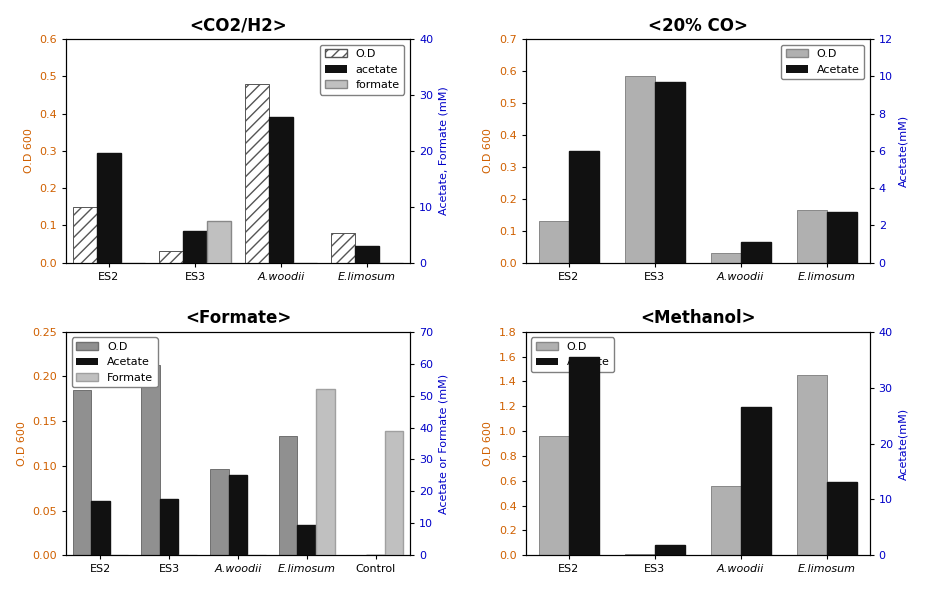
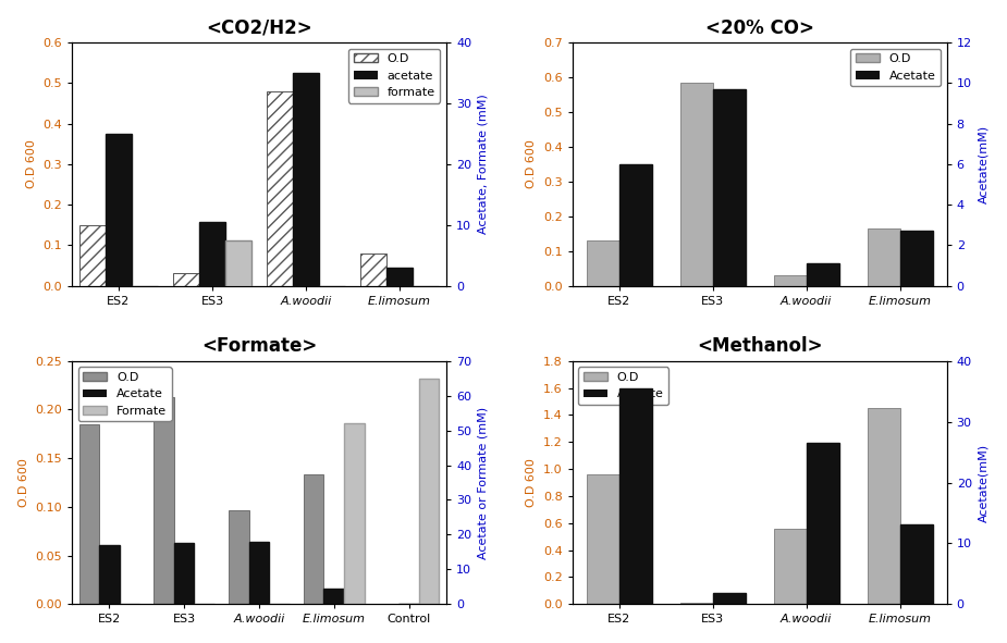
<CO2/H2>/acetate/ES2: 19.6 -> 25.0
<CO2/H2>/acetate/ES3: 5.6 -> 10.5
<CO2/H2>/acetate/A.woodii: 26.0 -> 35.0
<Formate>/Acetate/A.woodii: 25.0 -> 18.0
<Formate>/Acetate/E.limosum: 9.5 -> 4.5
<Formate>/Formate/Control: 39 -> 65
